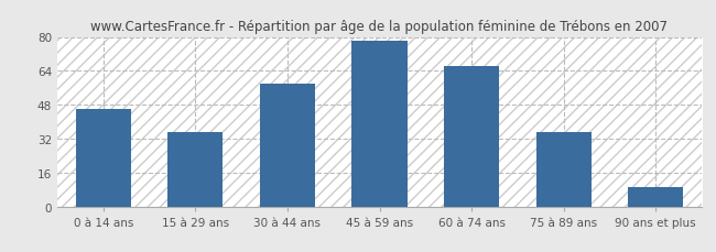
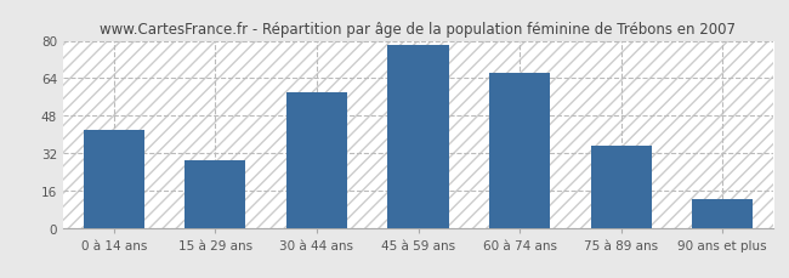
0 à 14 ans: 46 -> 42
15 à 29 ans: 35 -> 29
90 ans et plus: 9 -> 12
